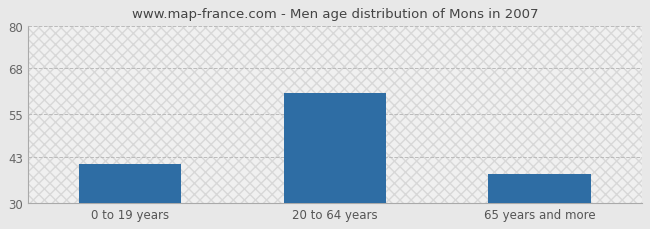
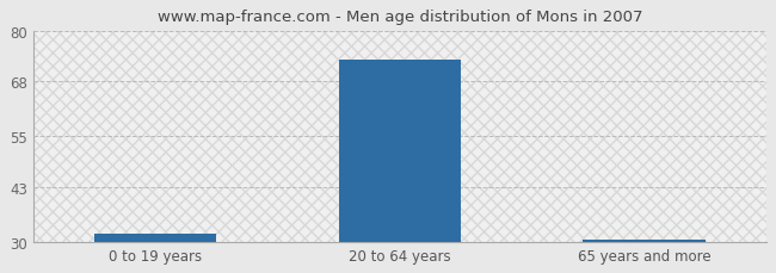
0 to 19 years: 41.0 -> 32.0
20 to 64 years: 61.0 -> 73.0
65 years and more: 38.0 -> 30.5
